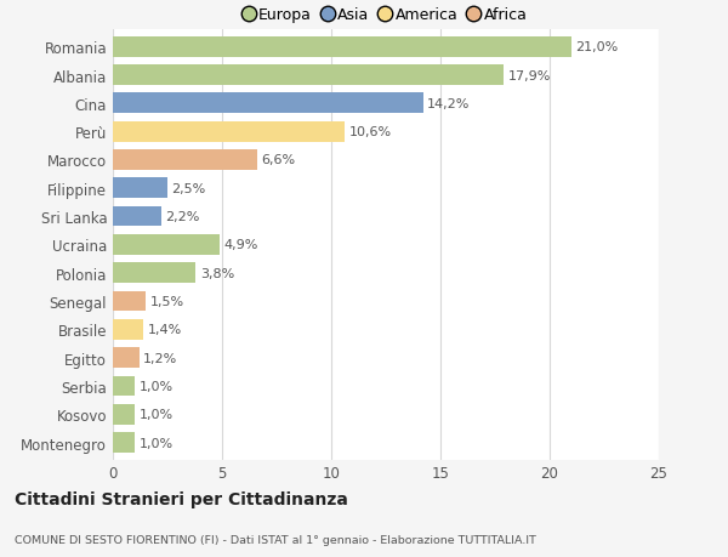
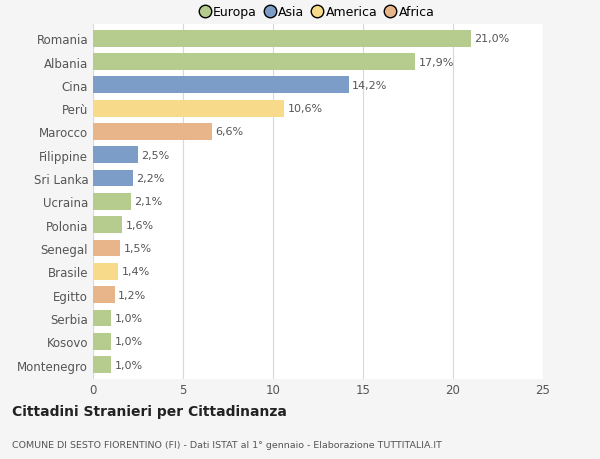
Ucraina: 4,9% -> 2,1%
Polonia: 3,8% -> 1,6%
